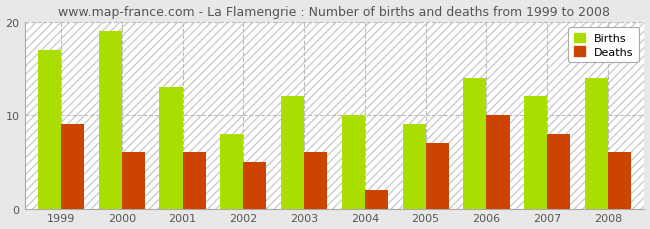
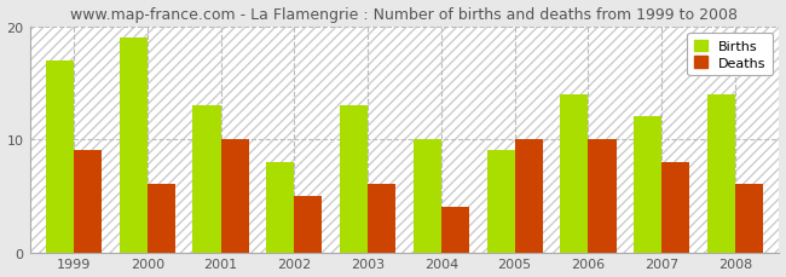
Deaths/2001: 6 -> 10
Births/2003: 12 -> 13
Deaths/2004: 2 -> 4
Deaths/2005: 7 -> 10
